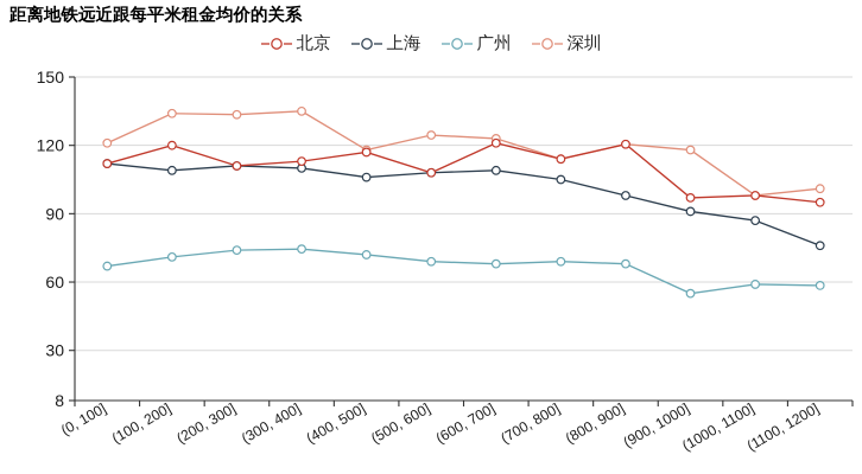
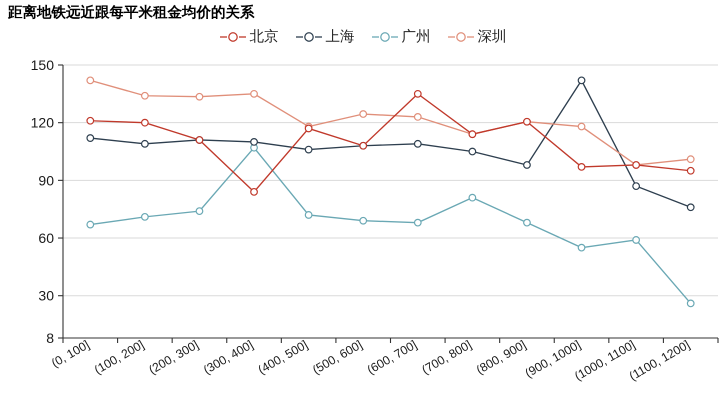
北京/(0, 100]: 112 -> 121
深圳/(0, 100]: 121 -> 142
北京/(300, 400]: 113 -> 84
广州/(300, 400]: 74 -> 107
北京/(600, 700]: 121 -> 135
广州/(700, 800]: 69 -> 81
上海/(900, 1000]: 91 -> 142
广州/(1100, 1200]: 58 -> 26
